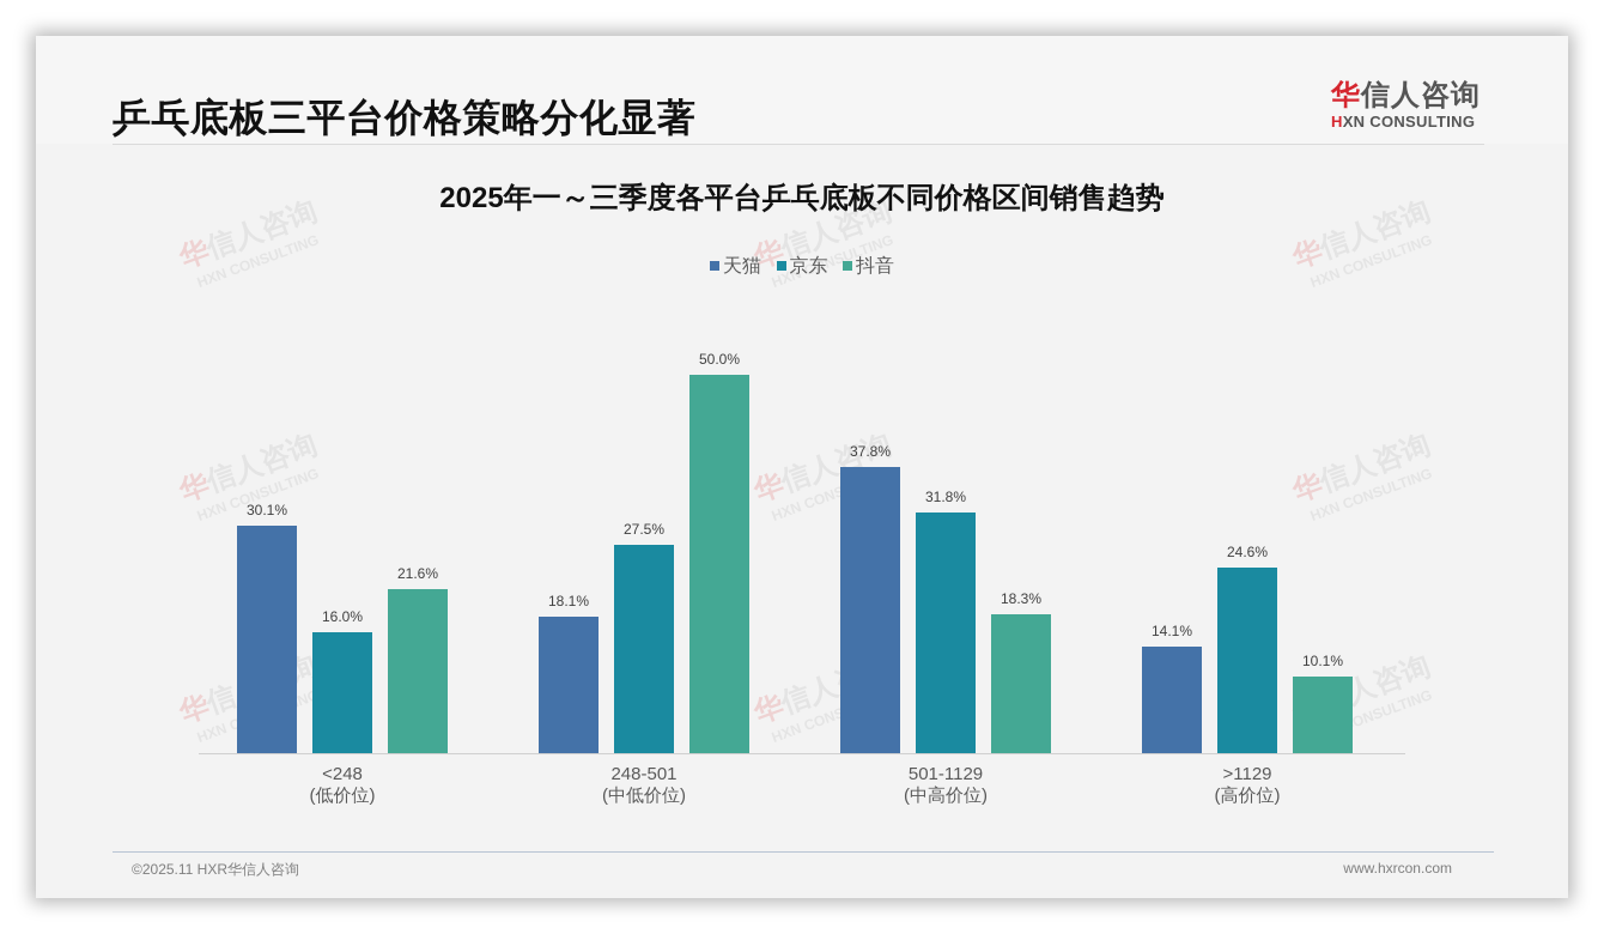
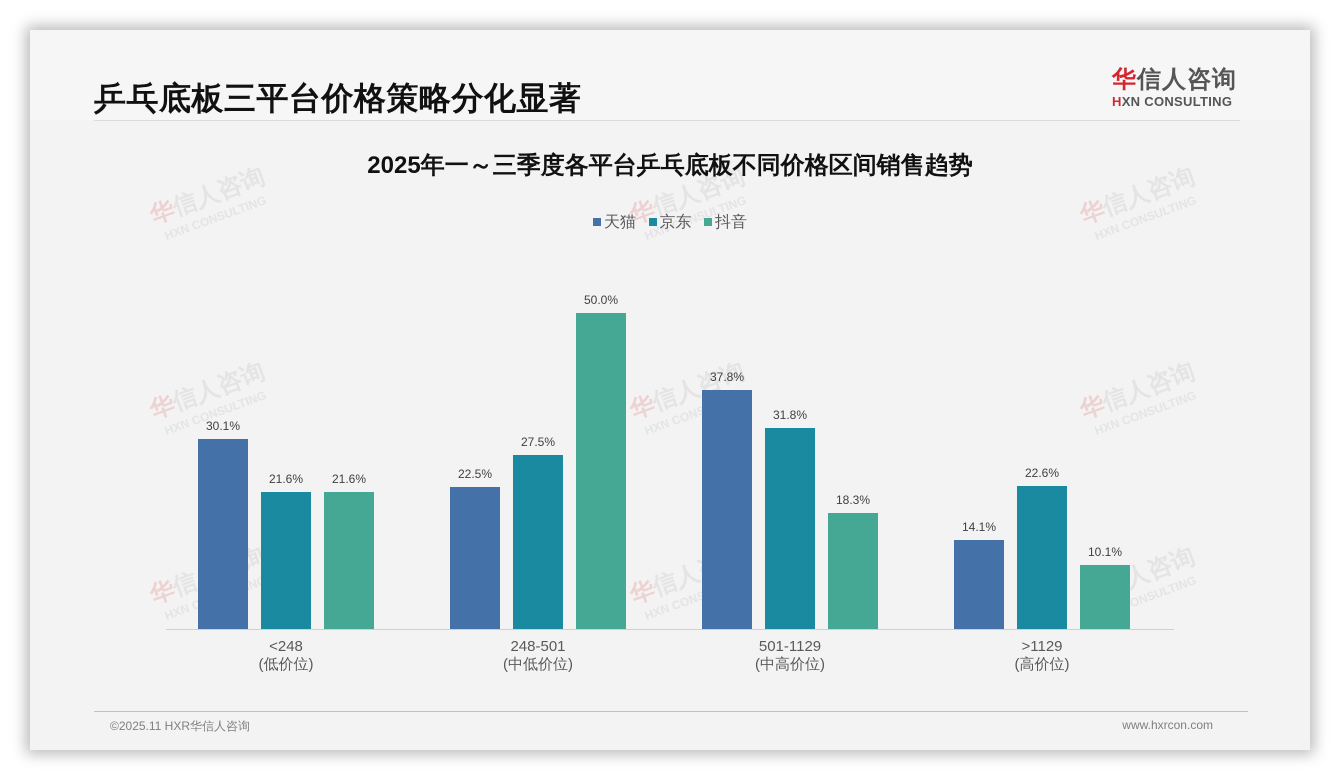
京东/<248 (低价位): 16.0% -> 21.6%
天猫/248-501 (中低价位): 18.1% -> 22.5%
京东/>1129 (高价位): 24.6% -> 22.6%
